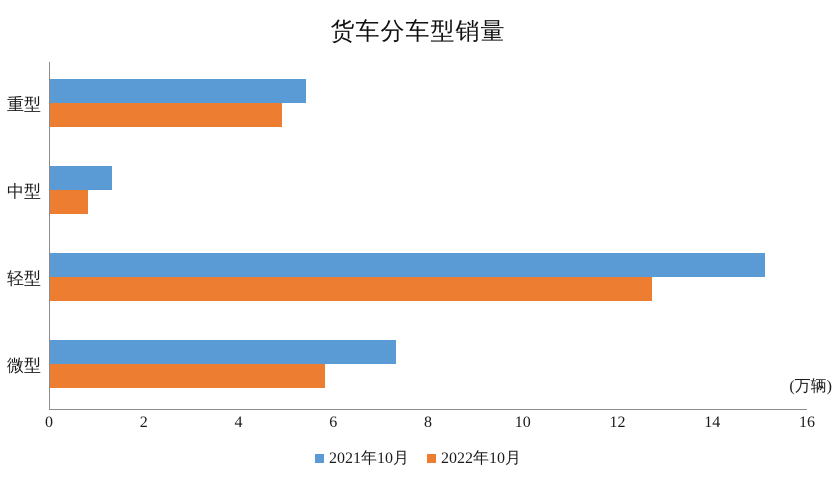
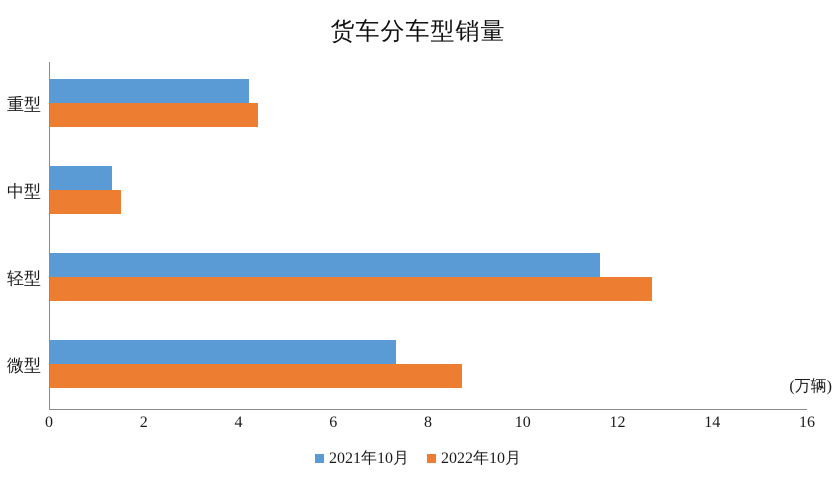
2021年10月/重型: 5.4 -> 4.2
2022年10月/重型: 4.9 -> 4.4
2022年10月/中型: 0.8 -> 1.5
2021年10月/轻型: 15.1 -> 11.6
2022年10月/微型: 5.8 -> 8.7
